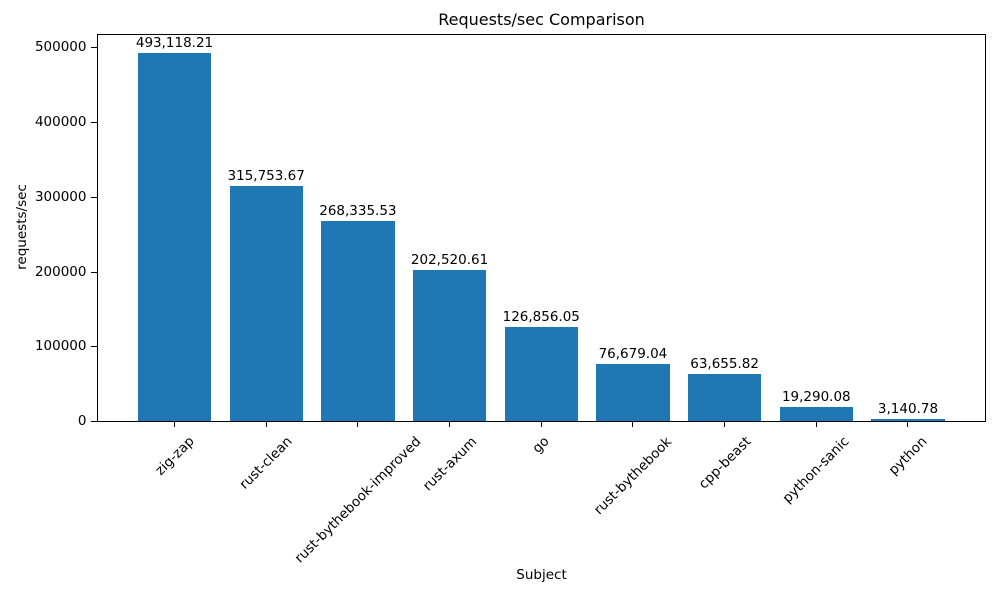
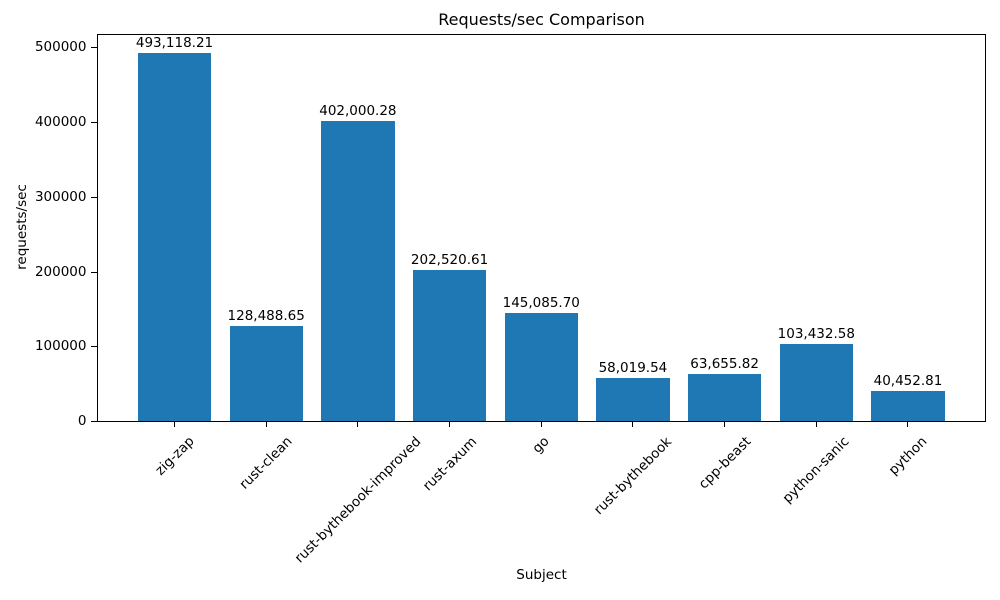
rust-clean: 315,753.67 -> 128,488.65
rust-bythebook-improved: 268,335.53 -> 402,000.28
go: 126,856.05 -> 145,085.70
rust-bythebook: 76,679.04 -> 58,019.54
python-sanic: 19,290.08 -> 103,432.58
python: 3,140.78 -> 40,452.81
